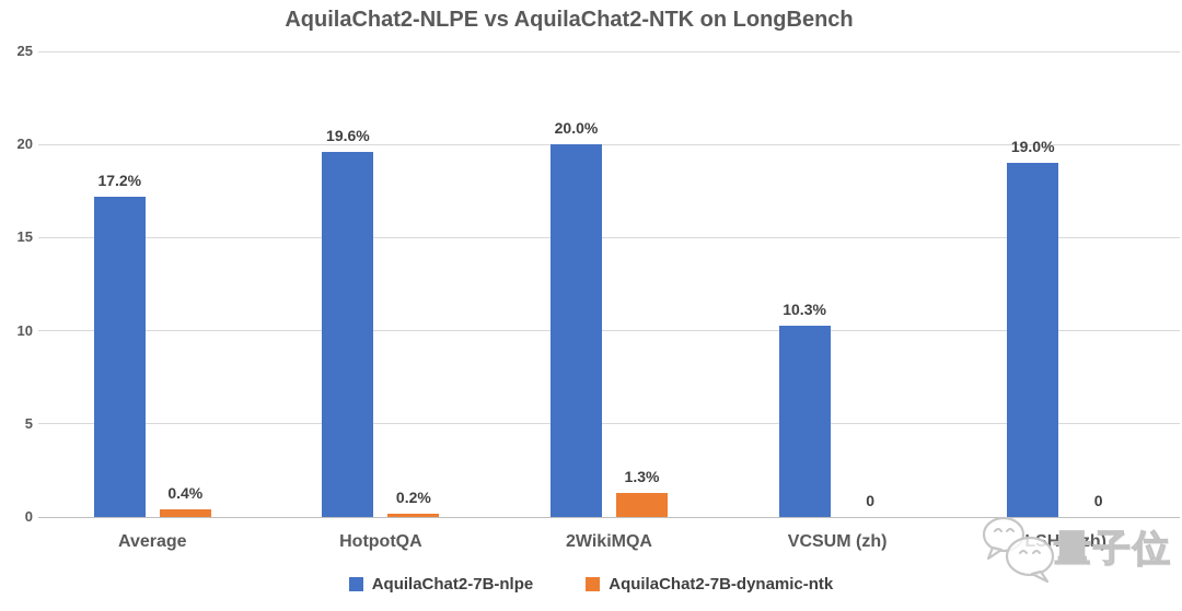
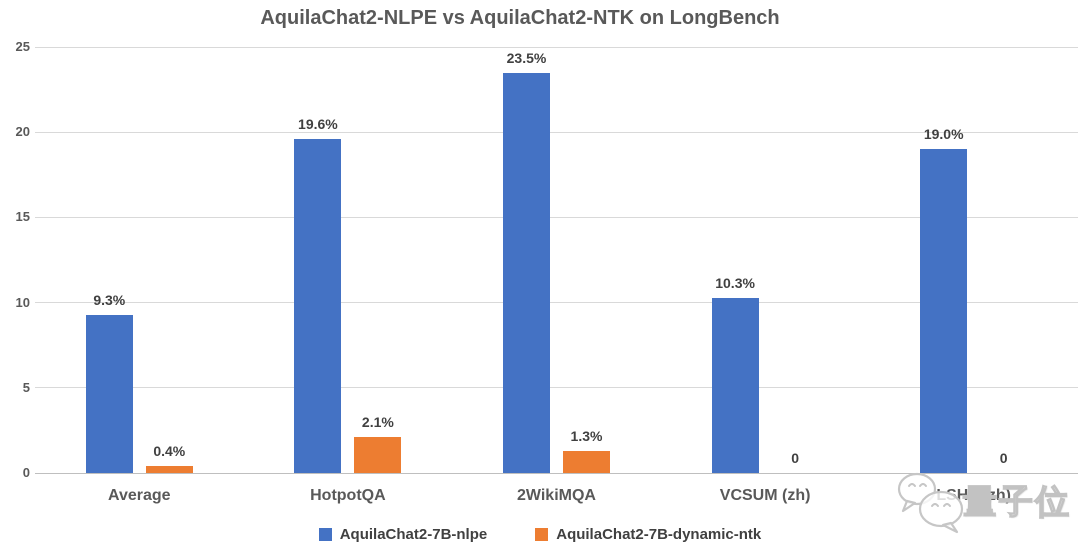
AquilaChat2-7B-nlpe/Average: 17.2% -> 9.3%
AquilaChat2-7B-dynamic-ntk/HotpotQA: 0.2% -> 2.1%
AquilaChat2-7B-nlpe/2WikiMQA: 20.0% -> 23.5%
